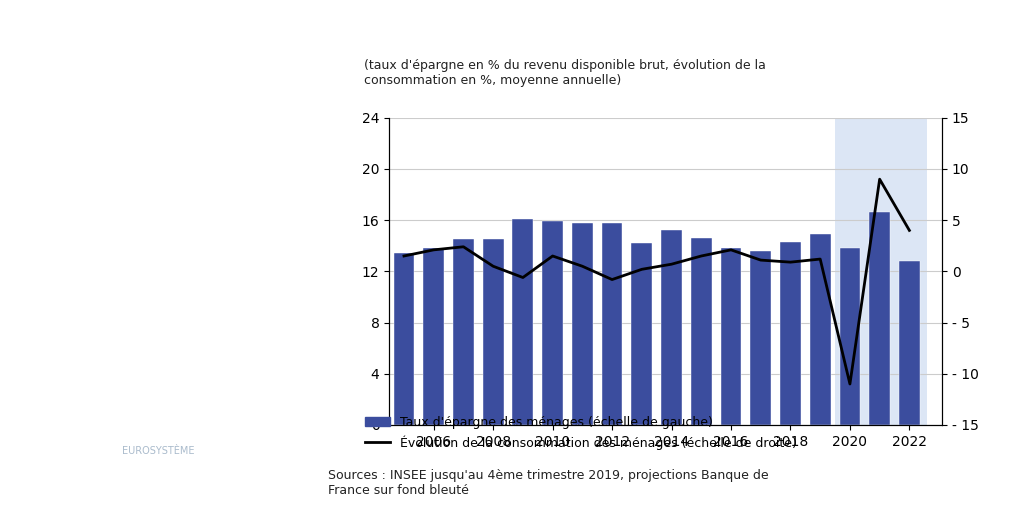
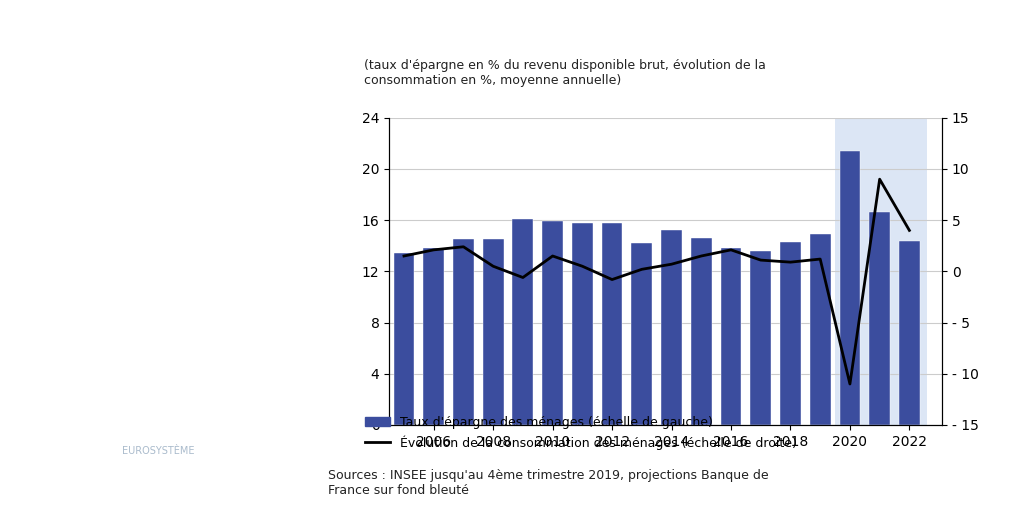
Taux d'épargne des ménages (échelle de gauche)/2020: 13.8 -> 21.4
Taux d'épargne des ménages (échelle de gauche)/2022: 12.8 -> 14.4
